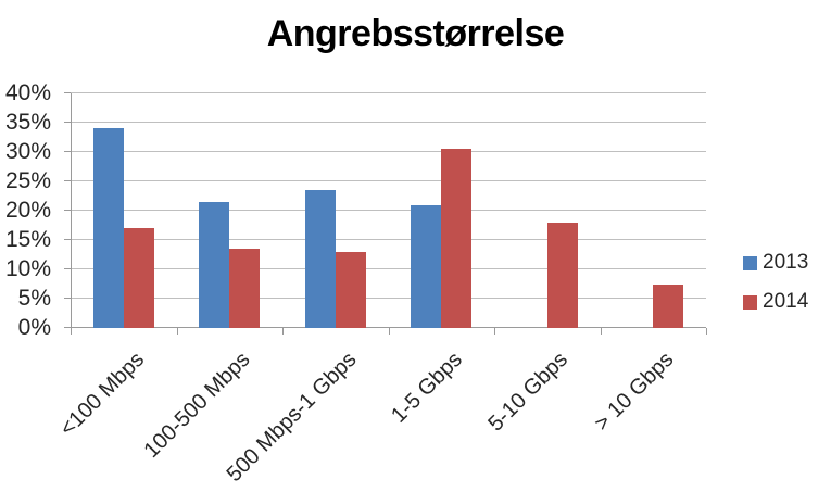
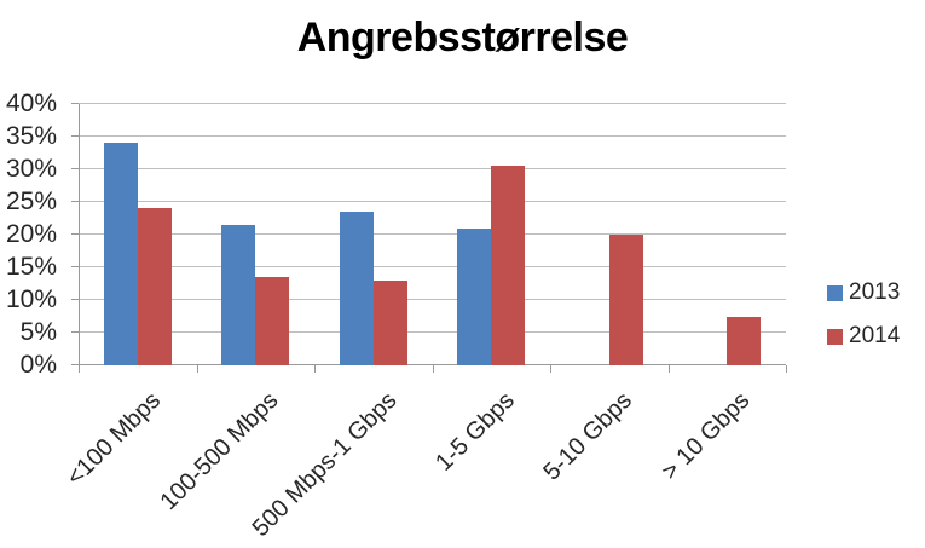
2014/<100 Mbps: 17% -> 24%
2014/5-10 Gbps: 18% -> 20%
